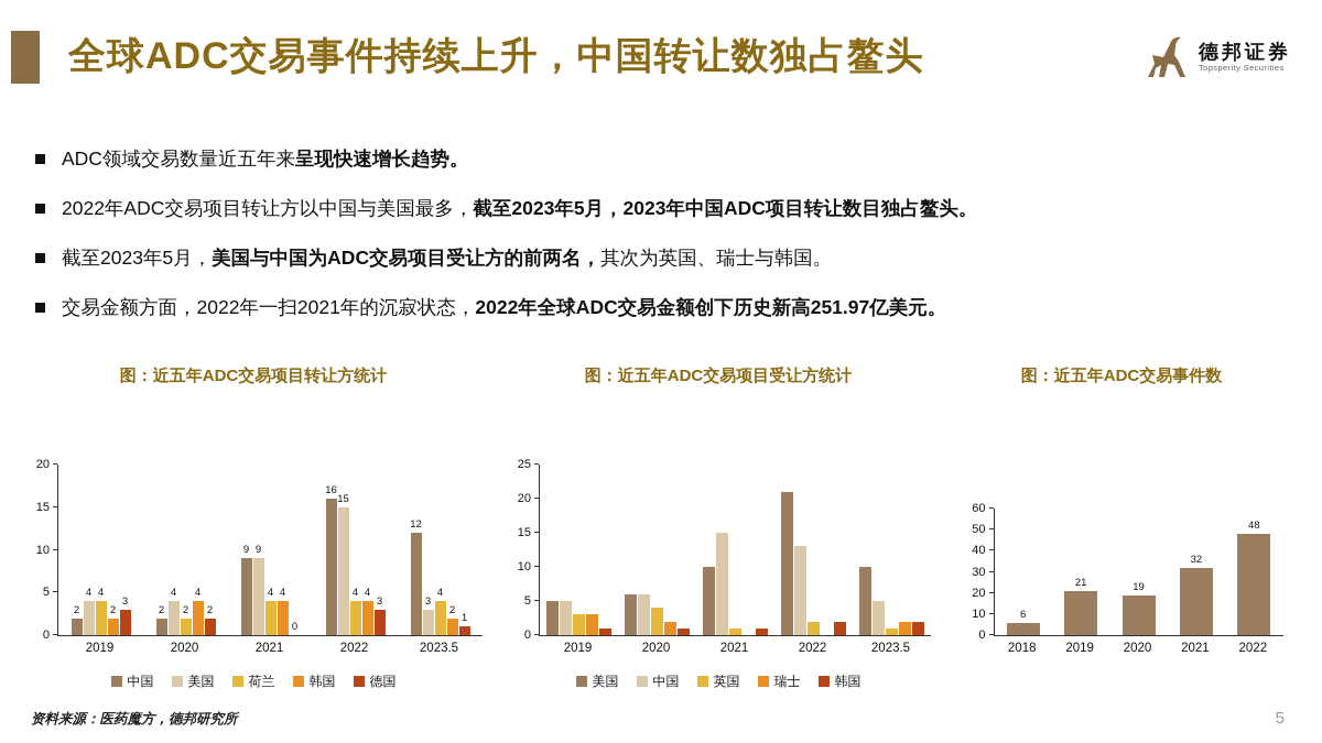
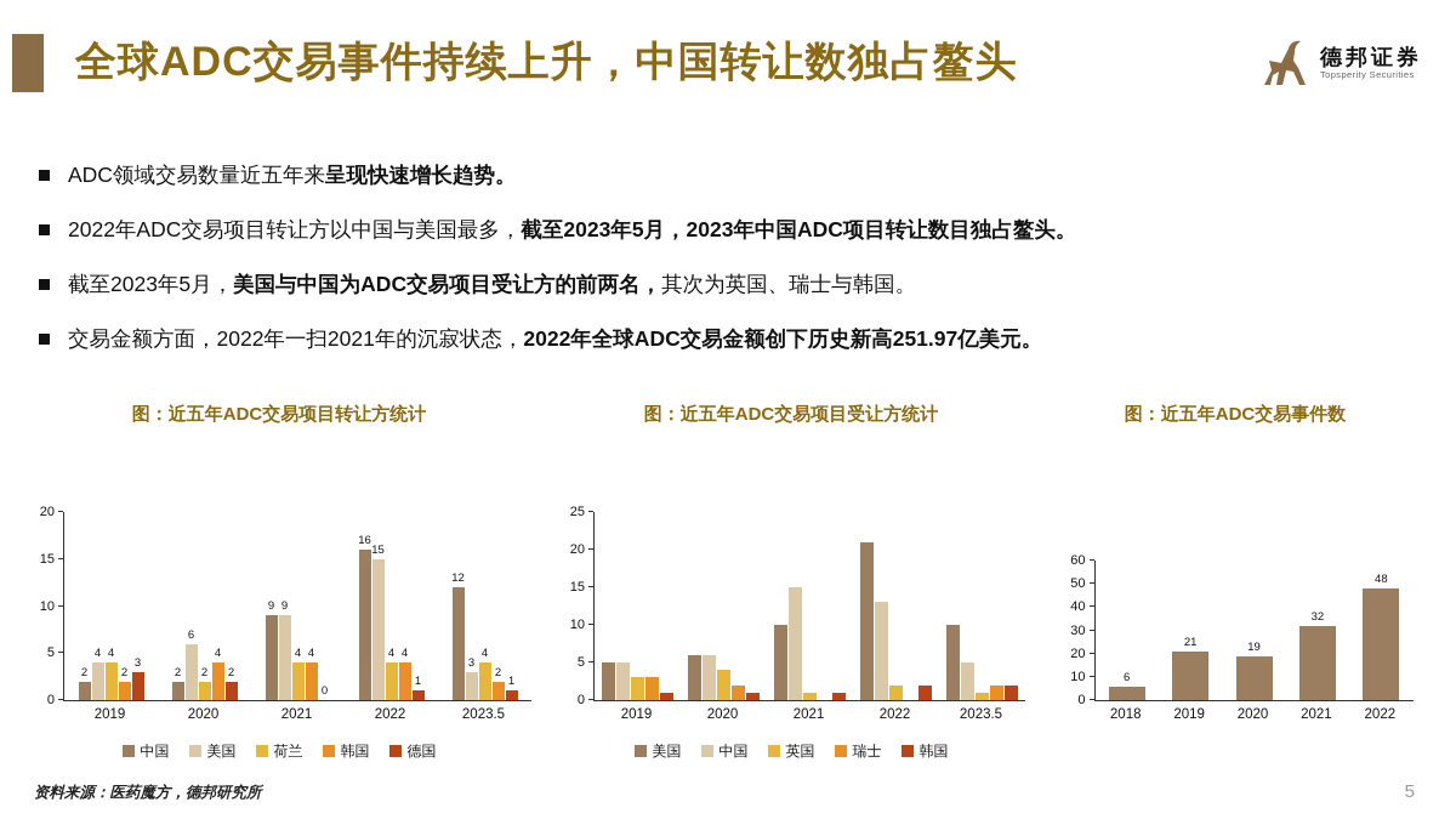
图：近五年ADC交易项目转让方统计/美国/2020: 4 -> 6
图：近五年ADC交易项目转让方统计/德国/2022: 3 -> 1
